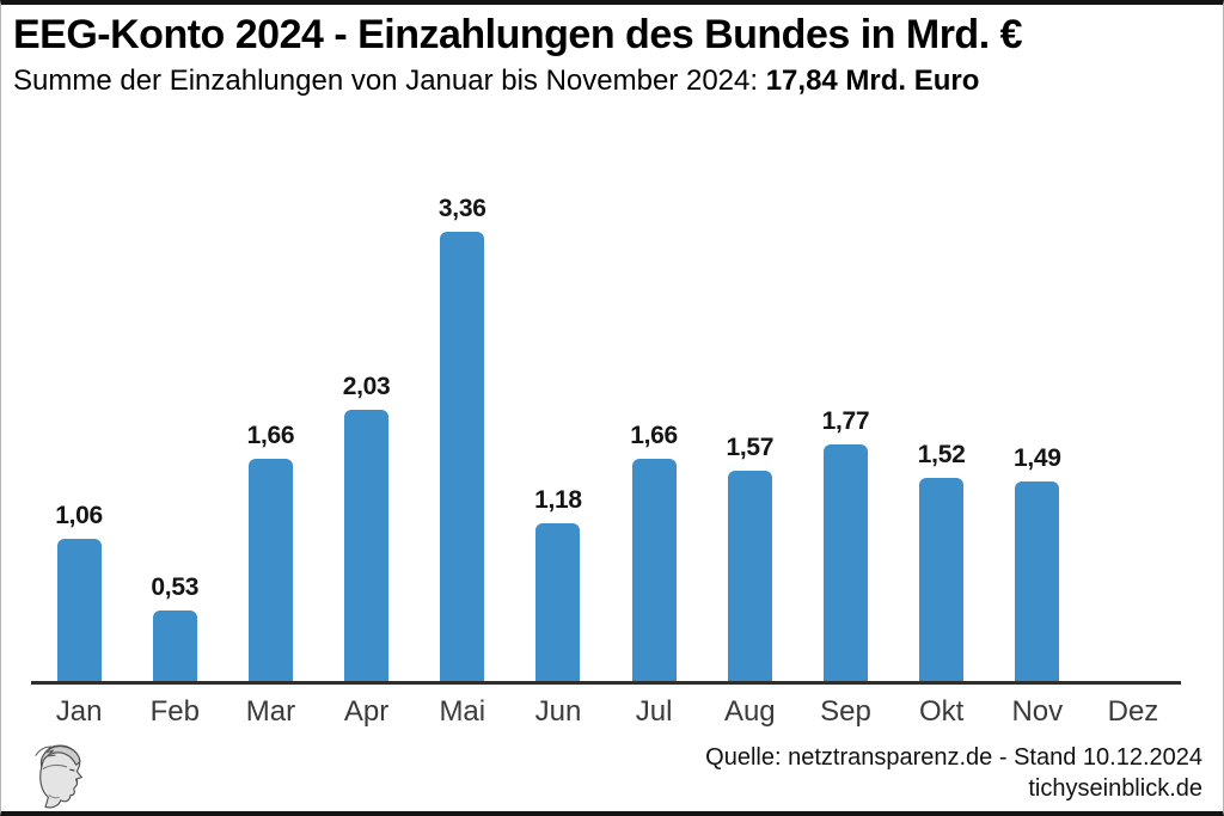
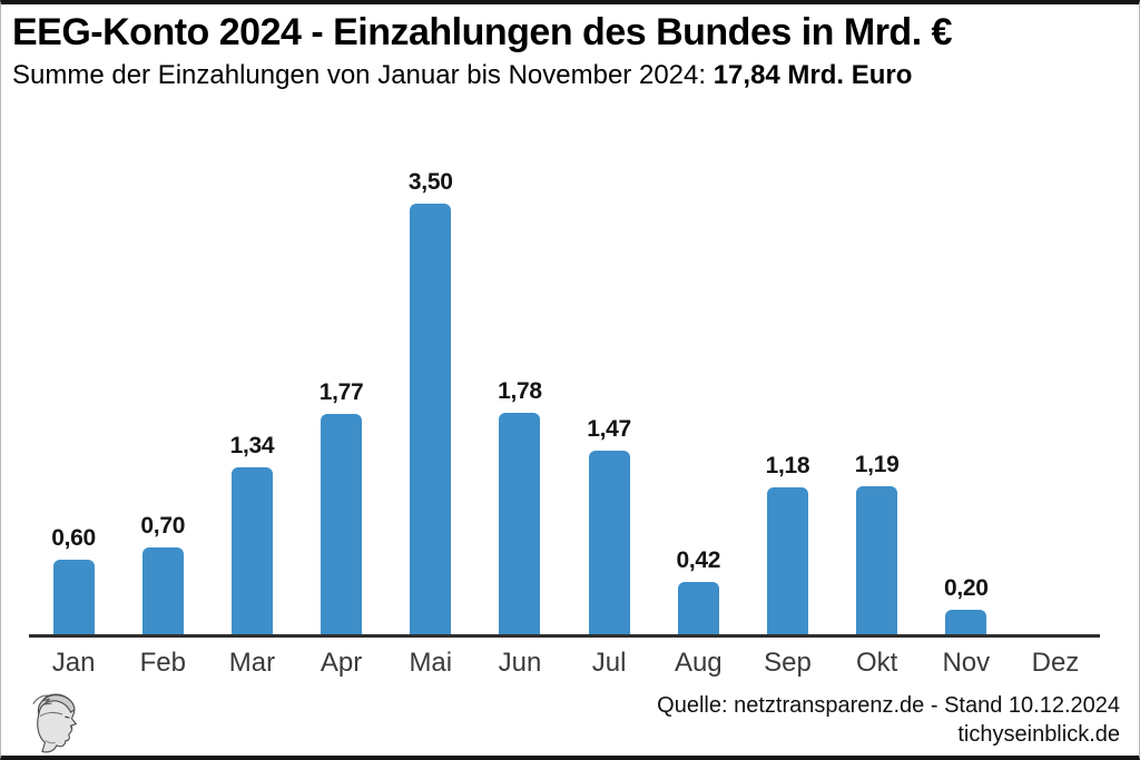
Jan: 1,06 -> 0,60
Feb: 0,53 -> 0,70
Mar: 1,66 -> 1,34
Apr: 2,03 -> 1,77
Mai: 3,36 -> 3,50
Jun: 1,18 -> 1,78
Jul: 1,66 -> 1,47
Aug: 1,57 -> 0,42
Sep: 1,77 -> 1,18
Okt: 1,52 -> 1,19
Nov: 1,49 -> 0,20
